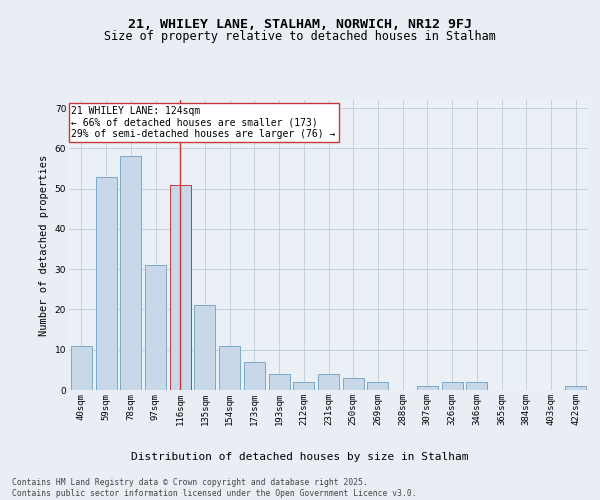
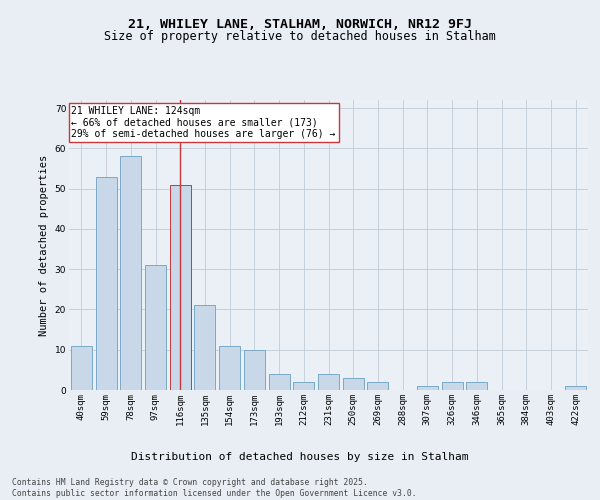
173sqm: 7 -> 10
